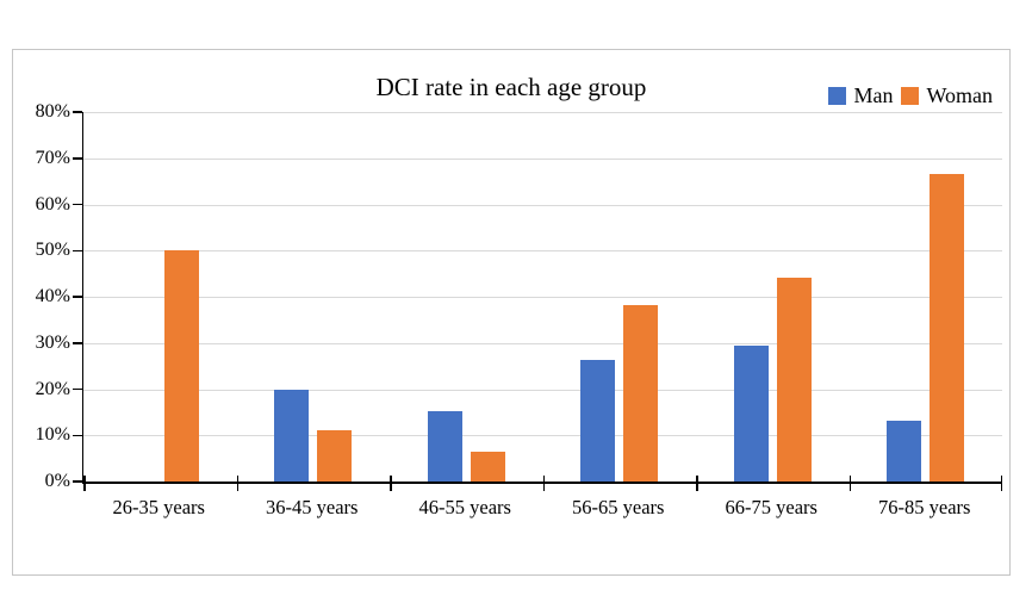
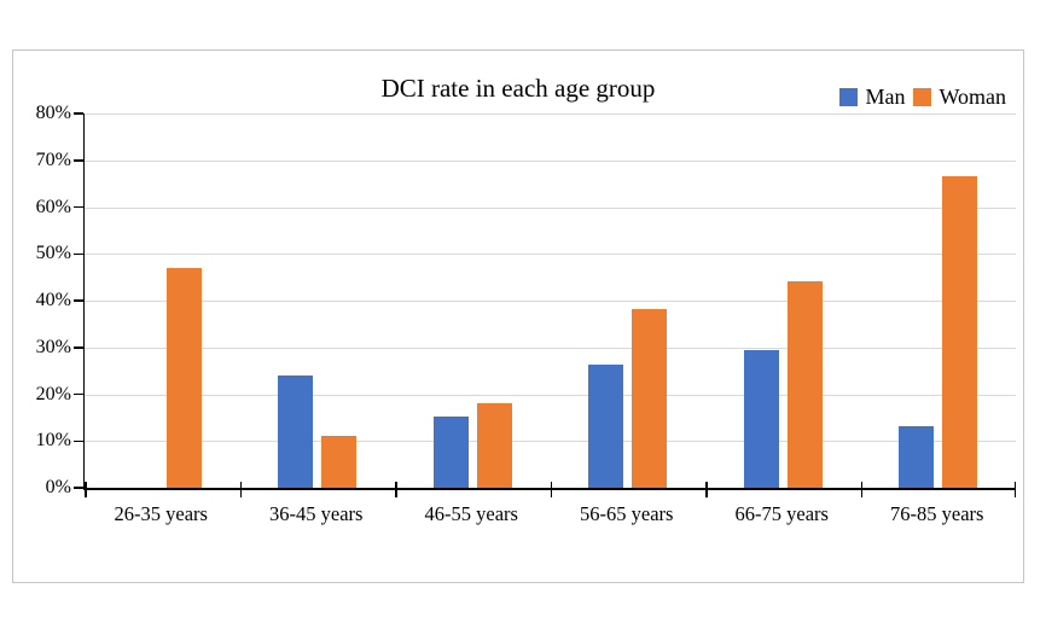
Woman/26-35 years: 50% -> 47%
Man/36-45 years: 20% -> 24%
Woman/46-55 years: 6% -> 18%
